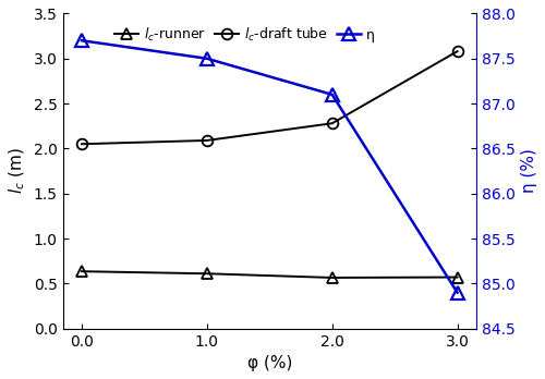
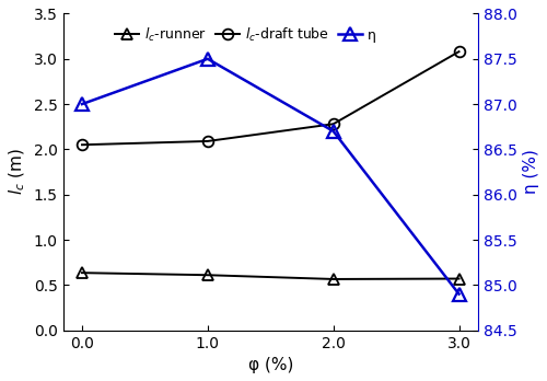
η/0.0: 87.7 -> 87.0
η/2.0: 87.1 -> 86.7
